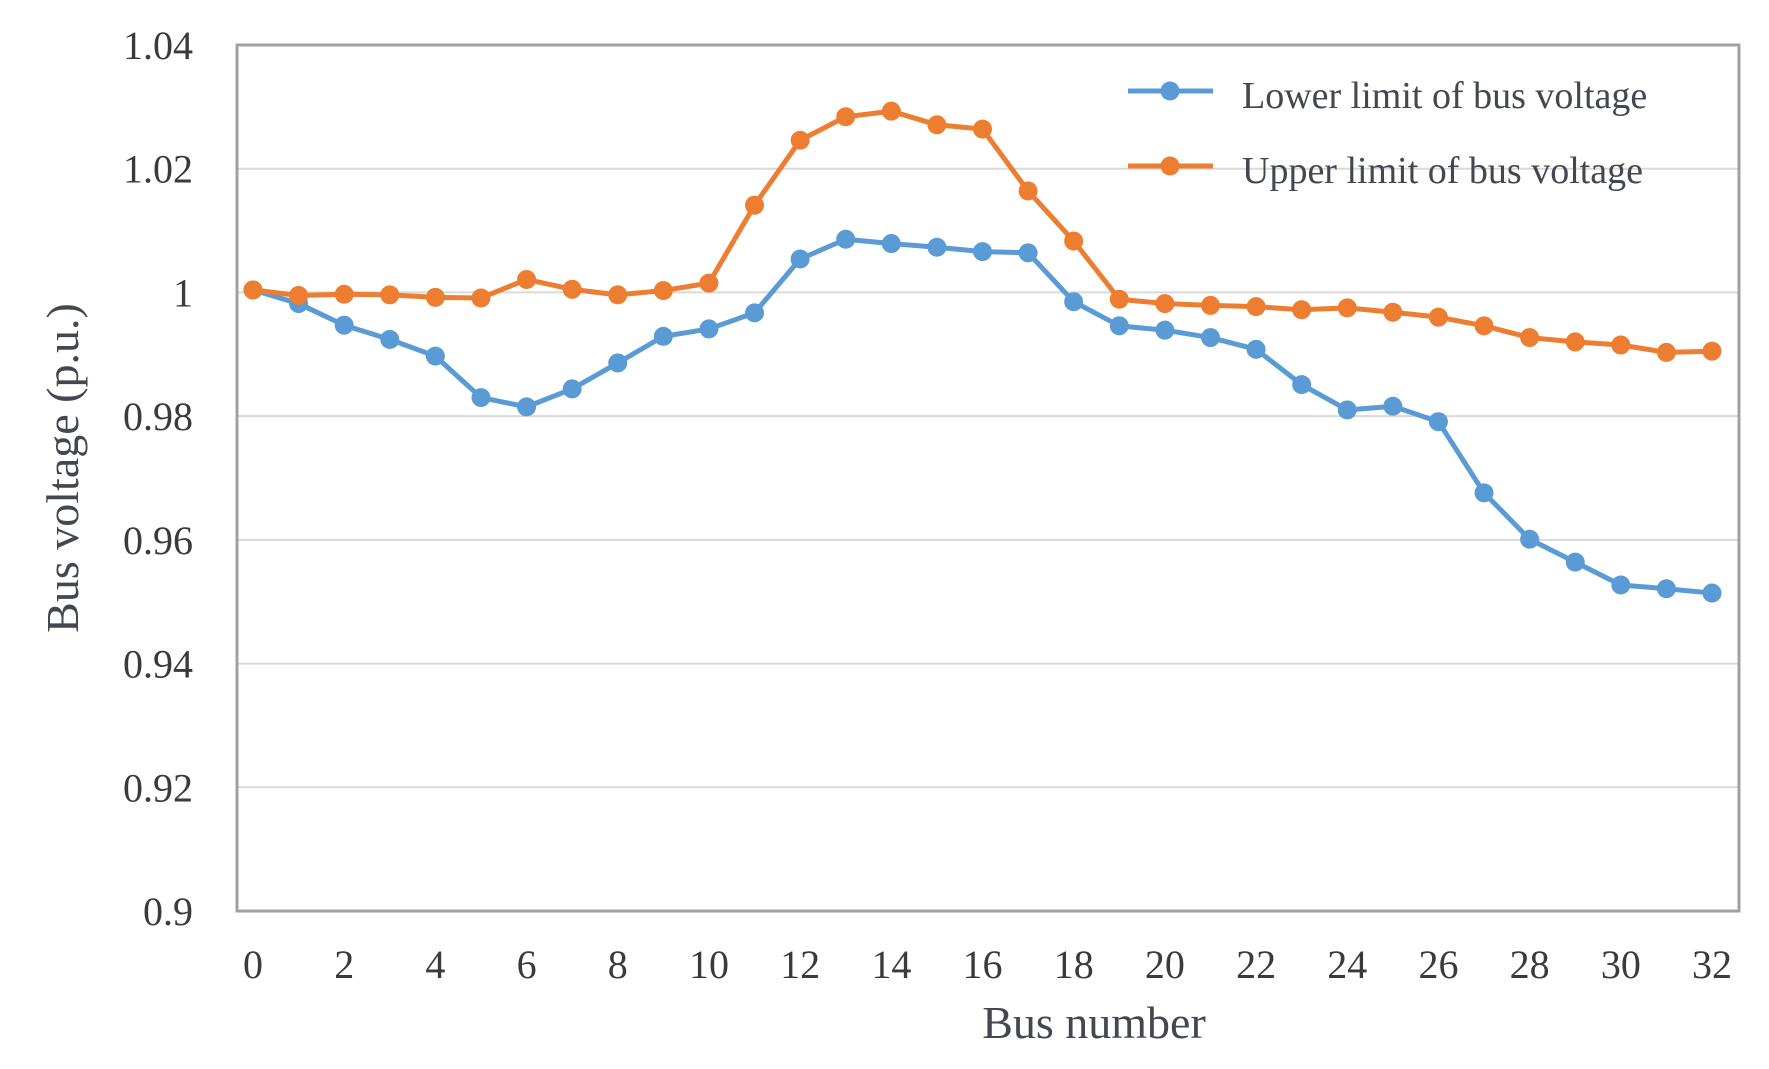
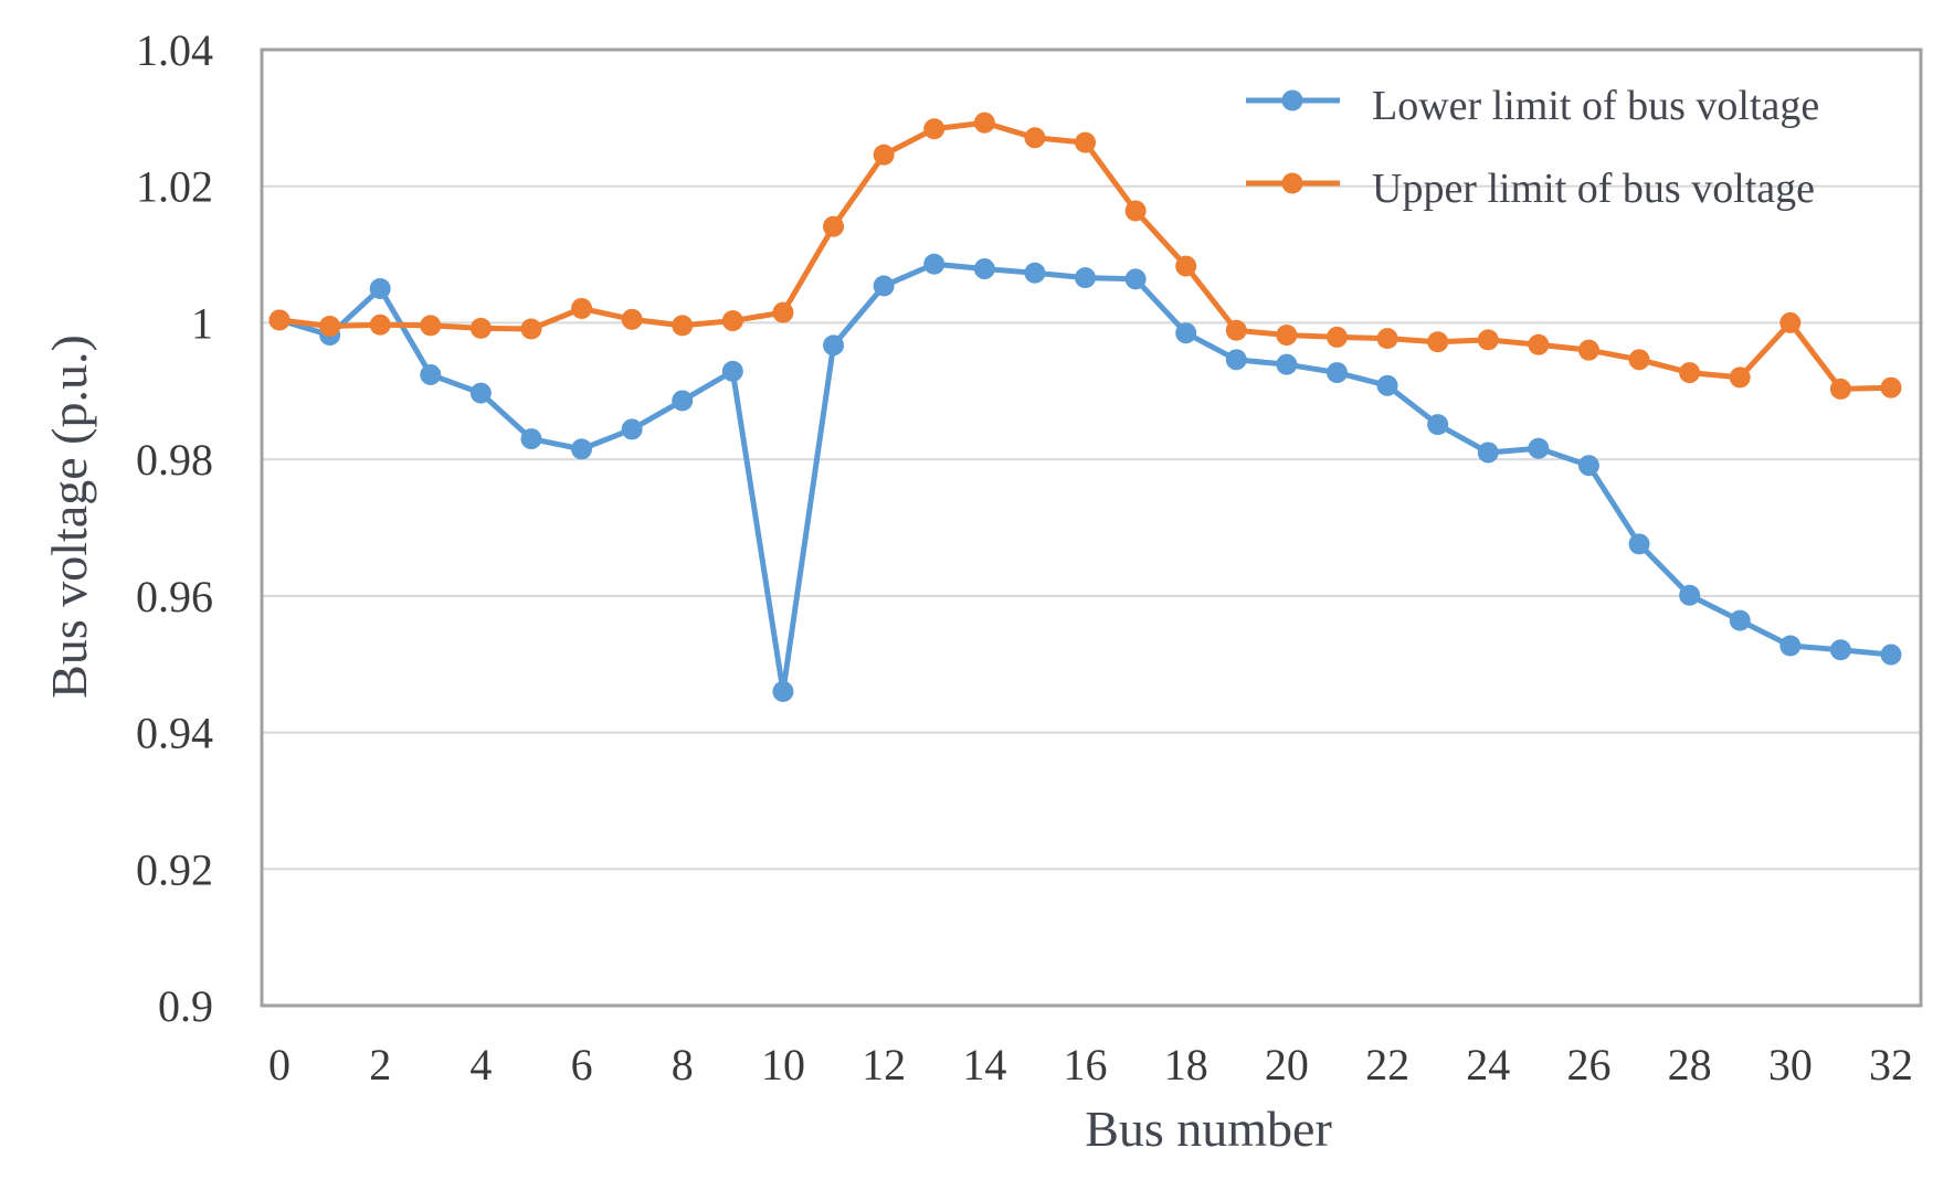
Lower limit of bus voltage/2: 0.995 -> 1.005
Lower limit of bus voltage/10: 0.994 -> 0.946
Upper limit of bus voltage/30: 0.992 -> 1.000
